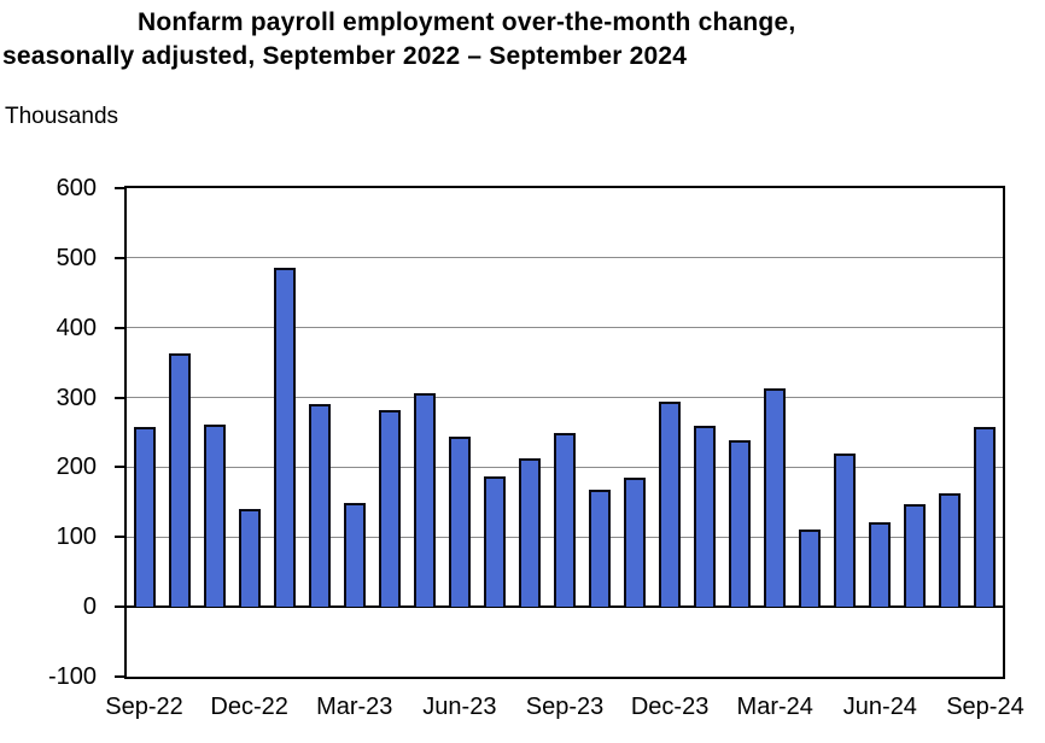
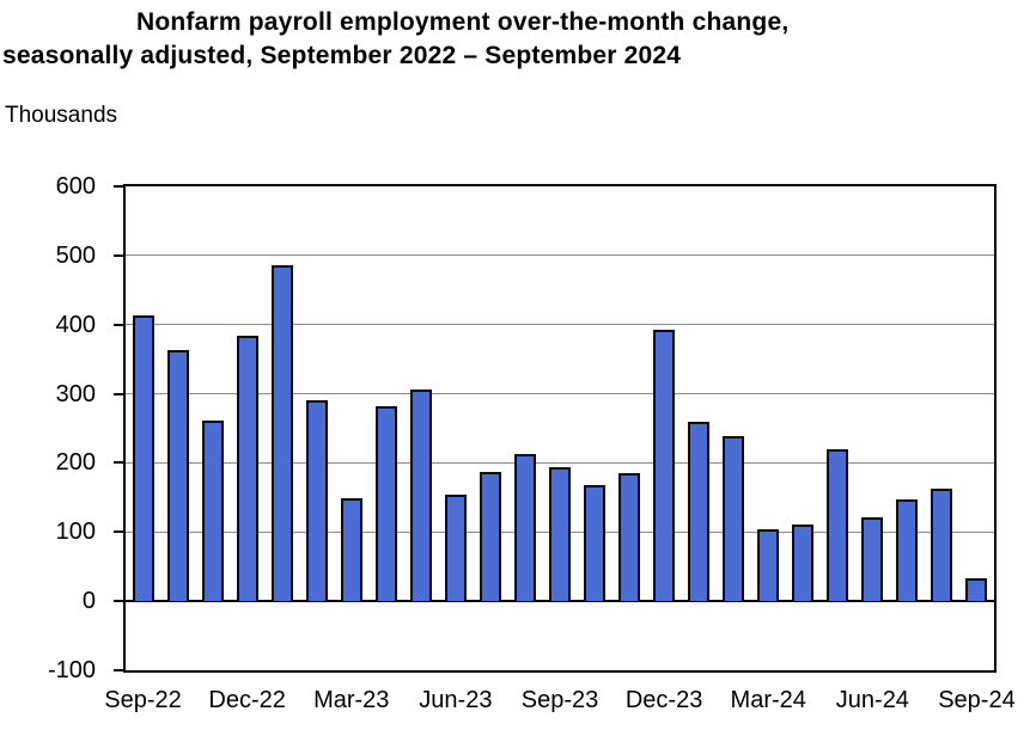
Sep-22: 260 -> 410
Dec-22: 140 -> 380
Jun-23: 240 -> 150
Sep-23: 250 -> 190
Dec-23: 290 -> 390
Mar-24: 310 -> 100
Sep-24: 250 -> 30
